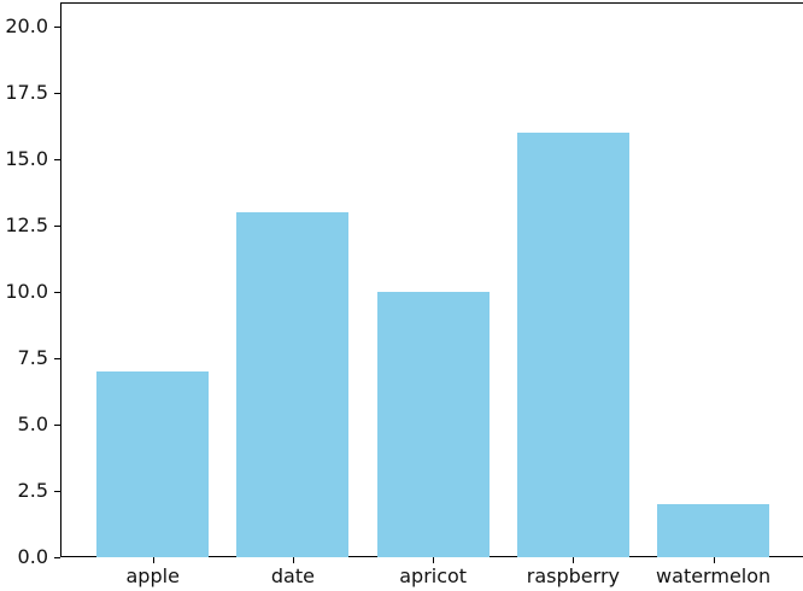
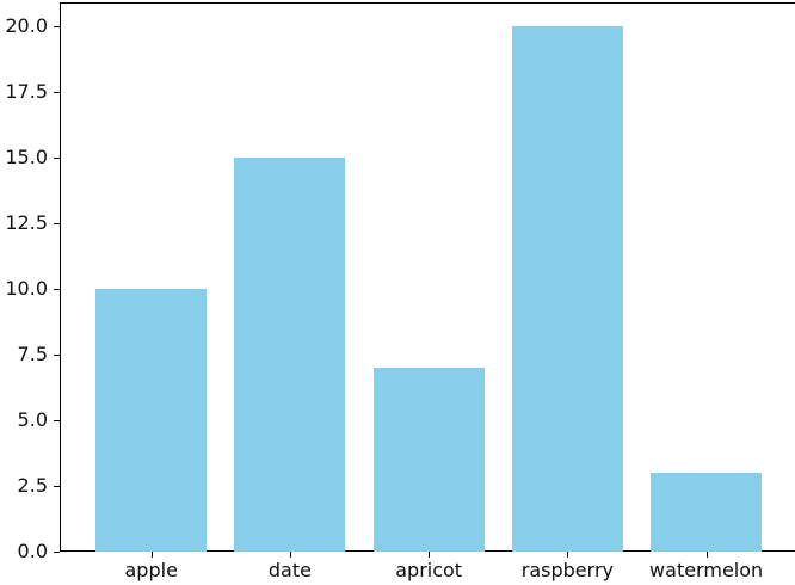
apple: 7 -> 10
date: 13 -> 15
apricot: 10 -> 7
raspberry: 16 -> 20
watermelon: 2 -> 3
